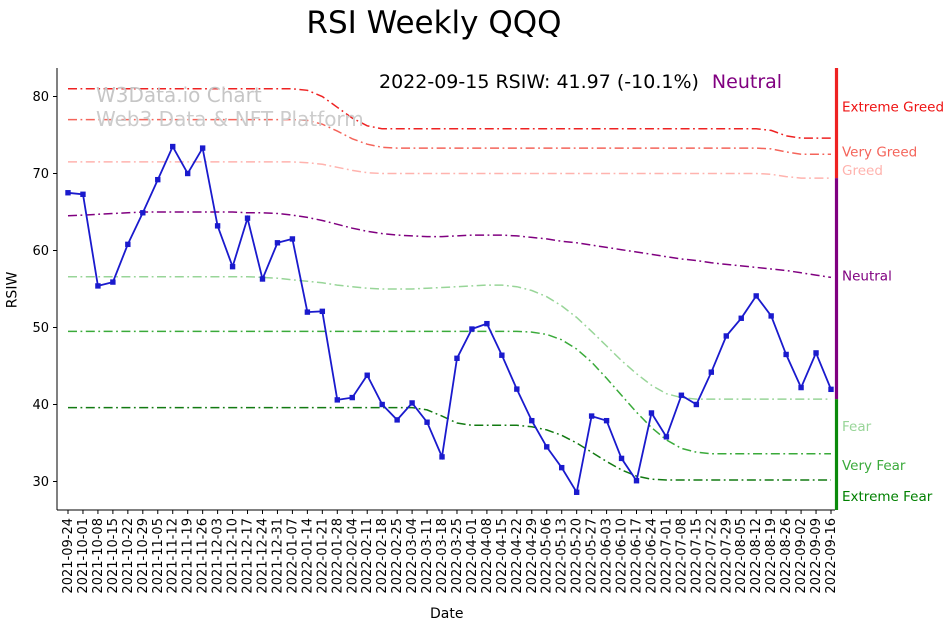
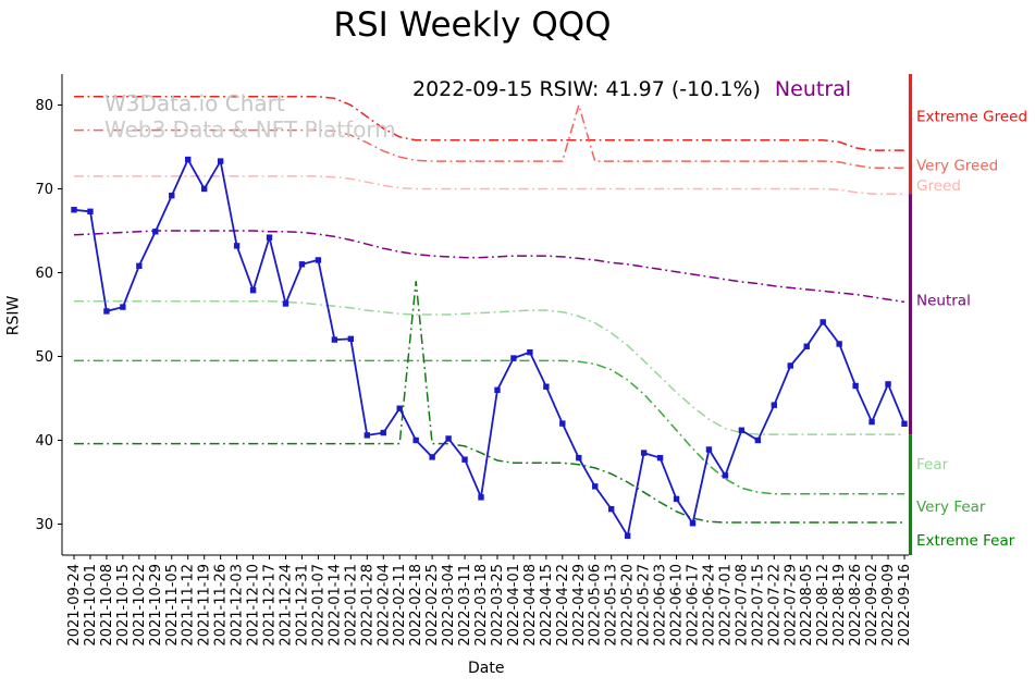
Extreme Fear/2022-02-18: 40 -> 59
Very Greed/2022-04-29: 73 -> 80
